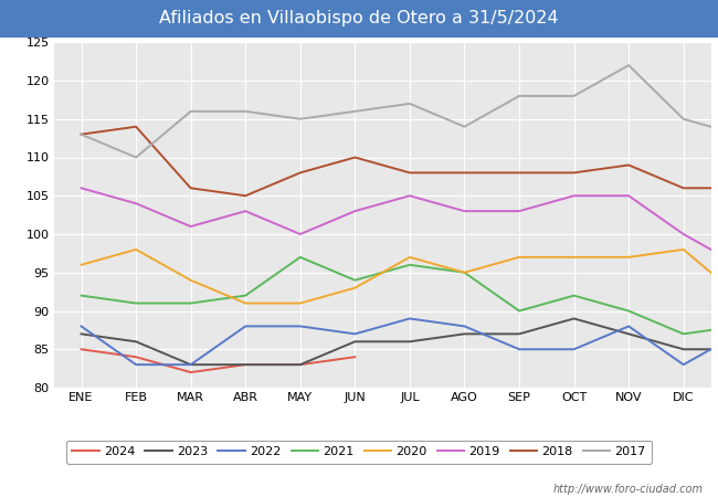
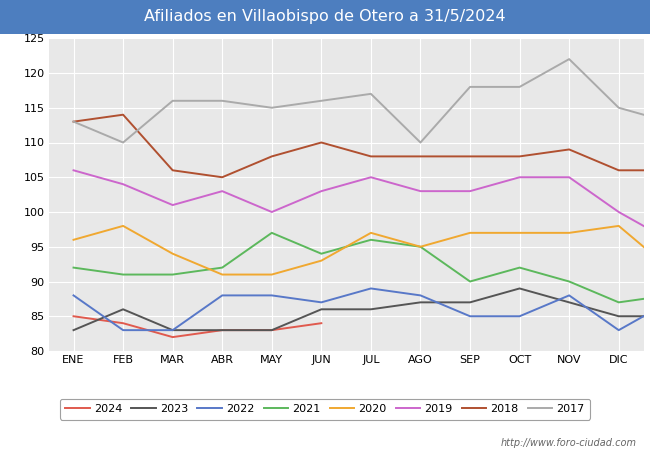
2023/ENE: 87 -> 83
2017/AGO: 114 -> 110
